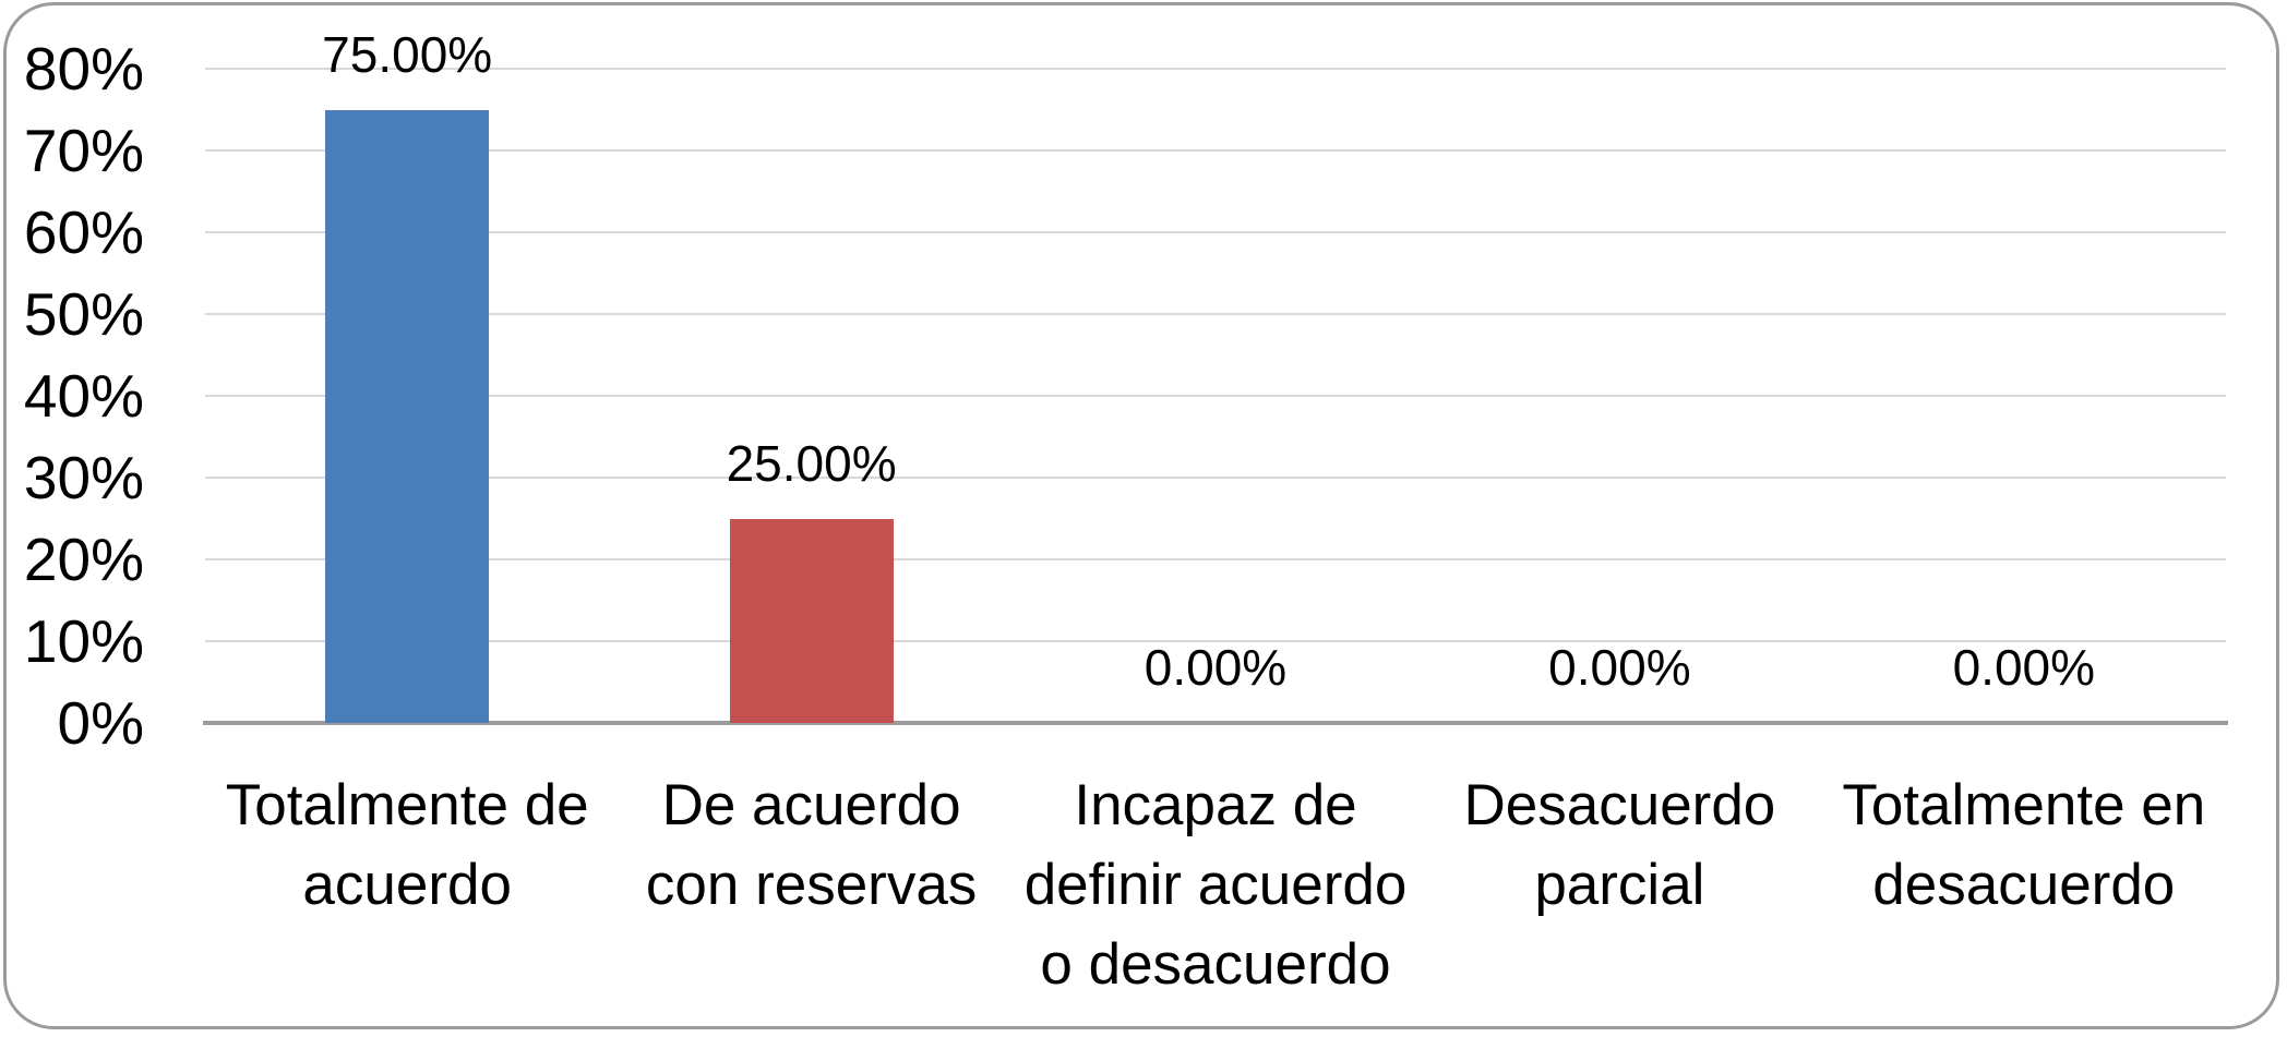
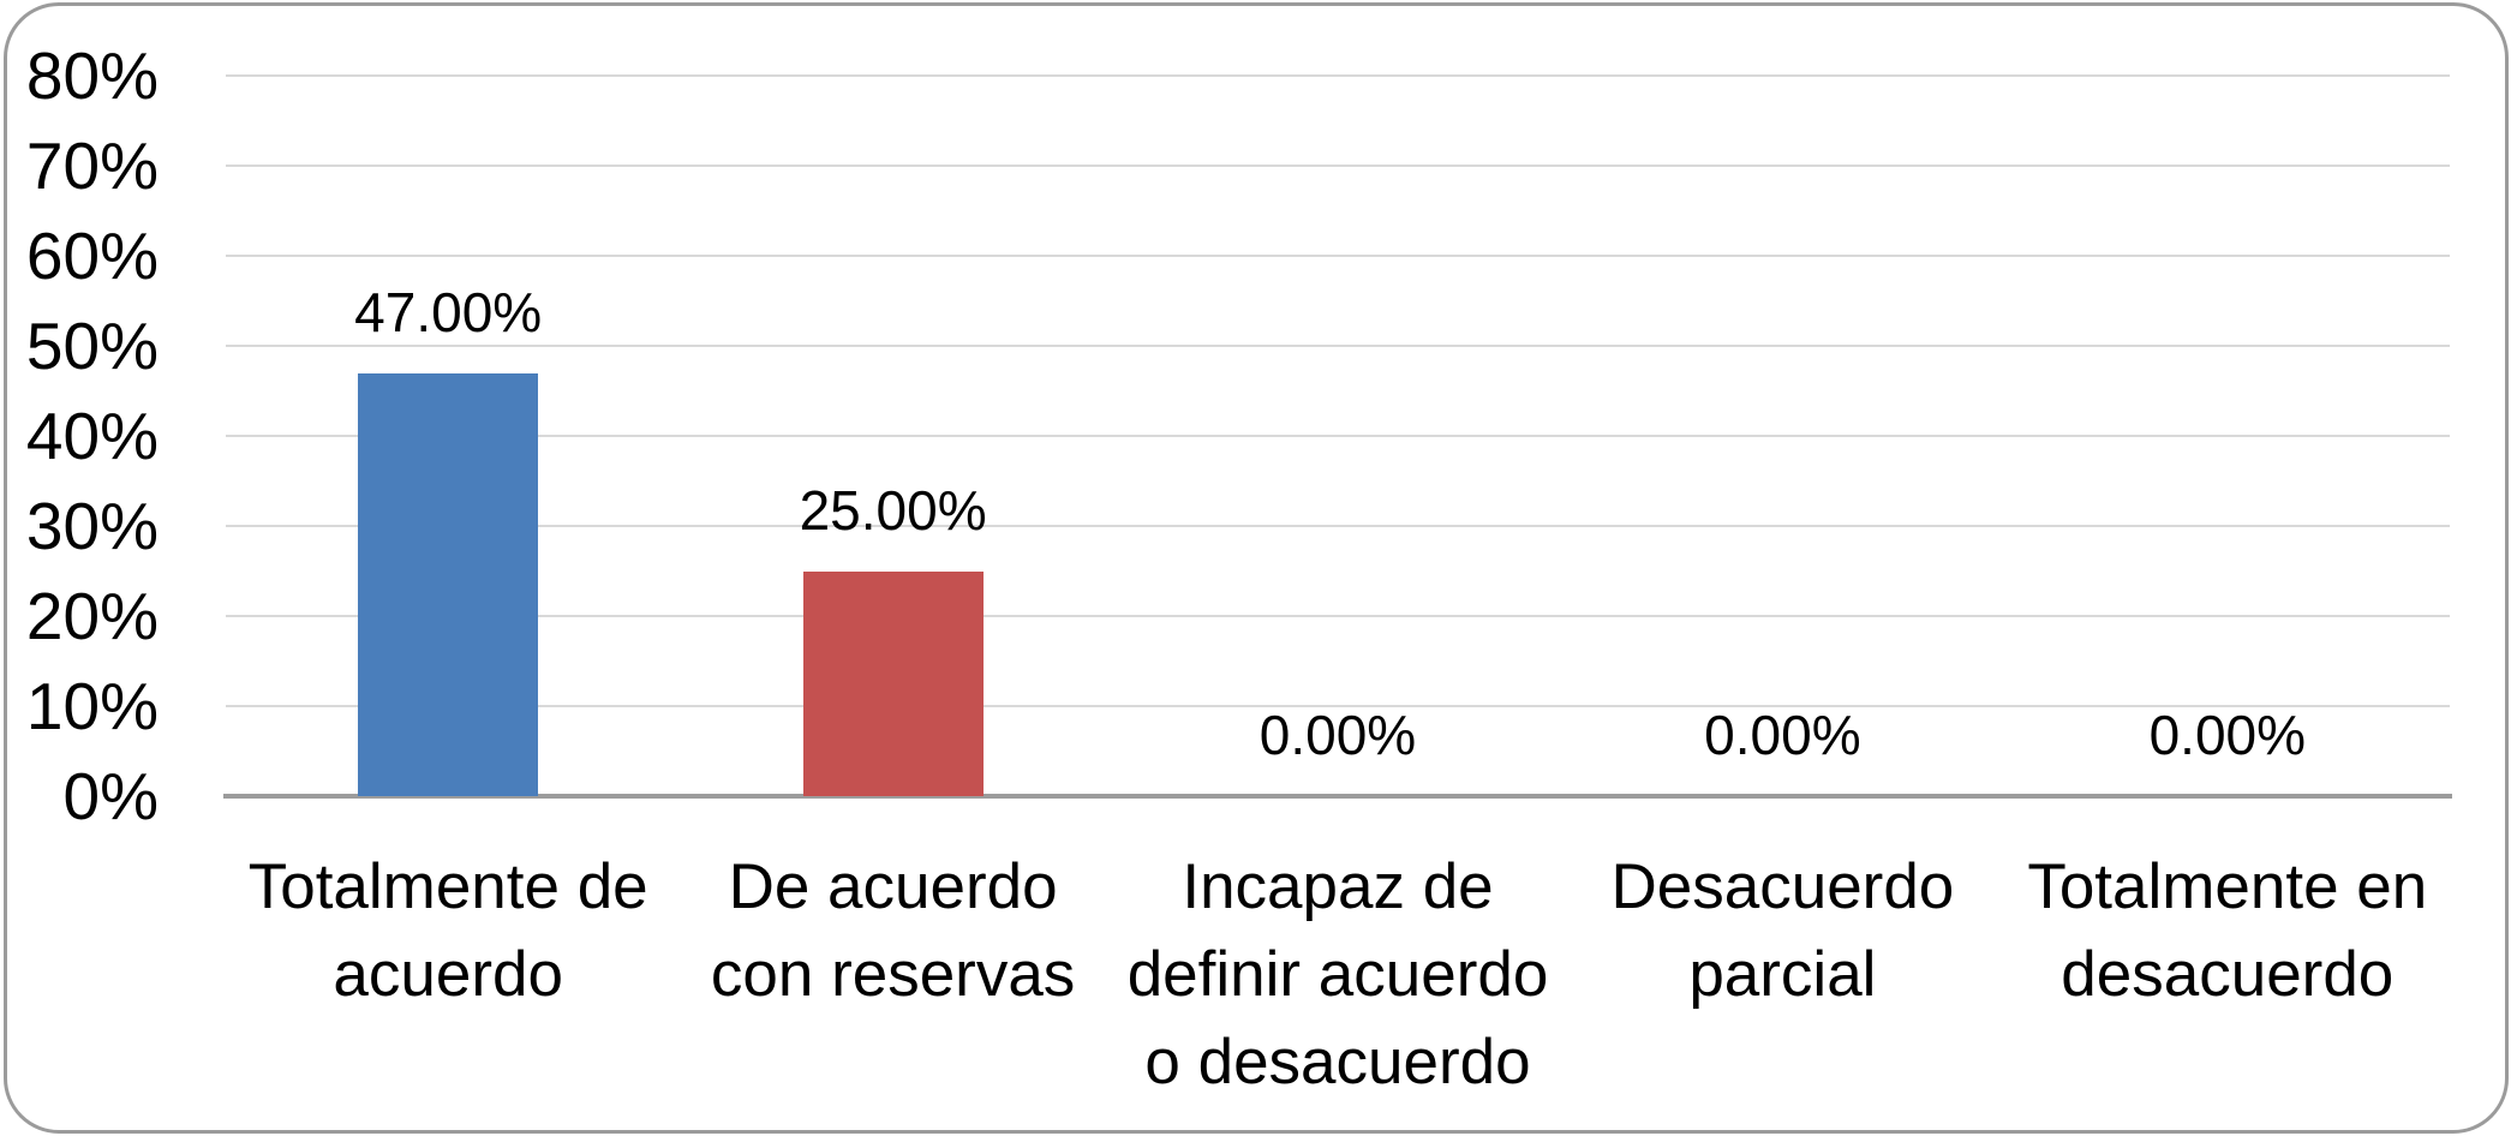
Totalmente de acuerdo: 75.00% -> 47.00%
